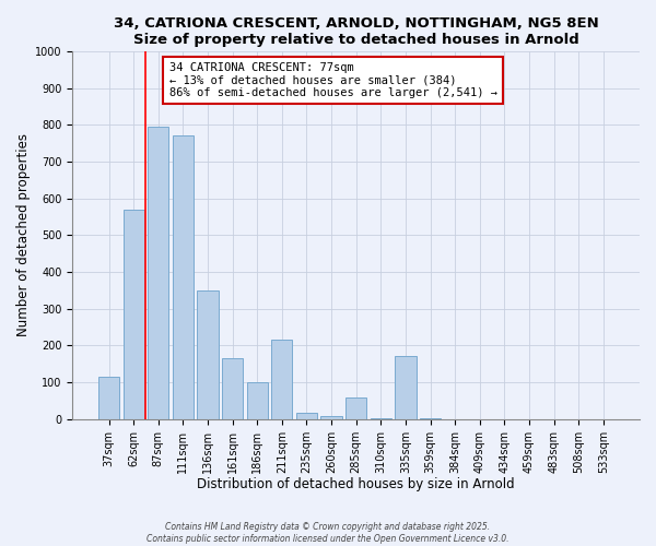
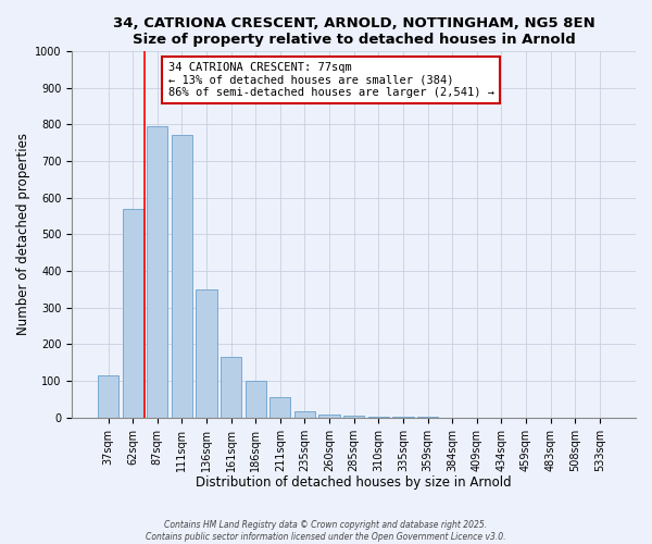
211sqm: 215 -> 55
285sqm: 60 -> 5
335sqm: 170 -> 1
